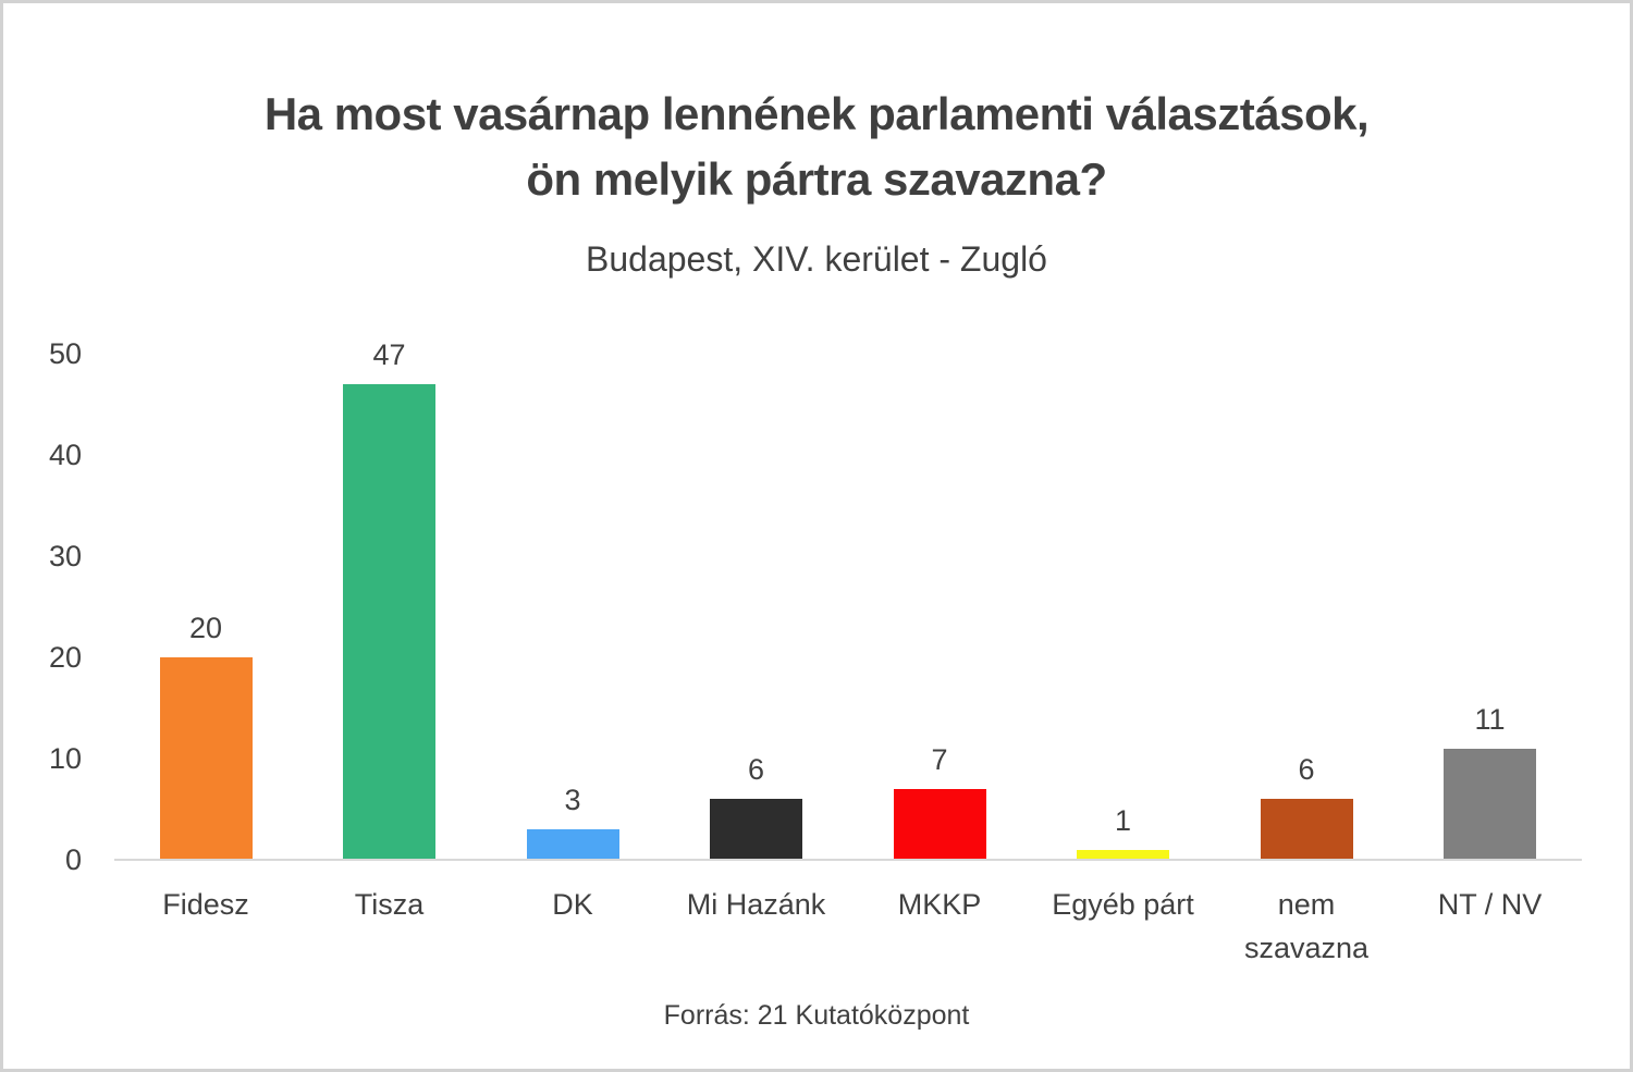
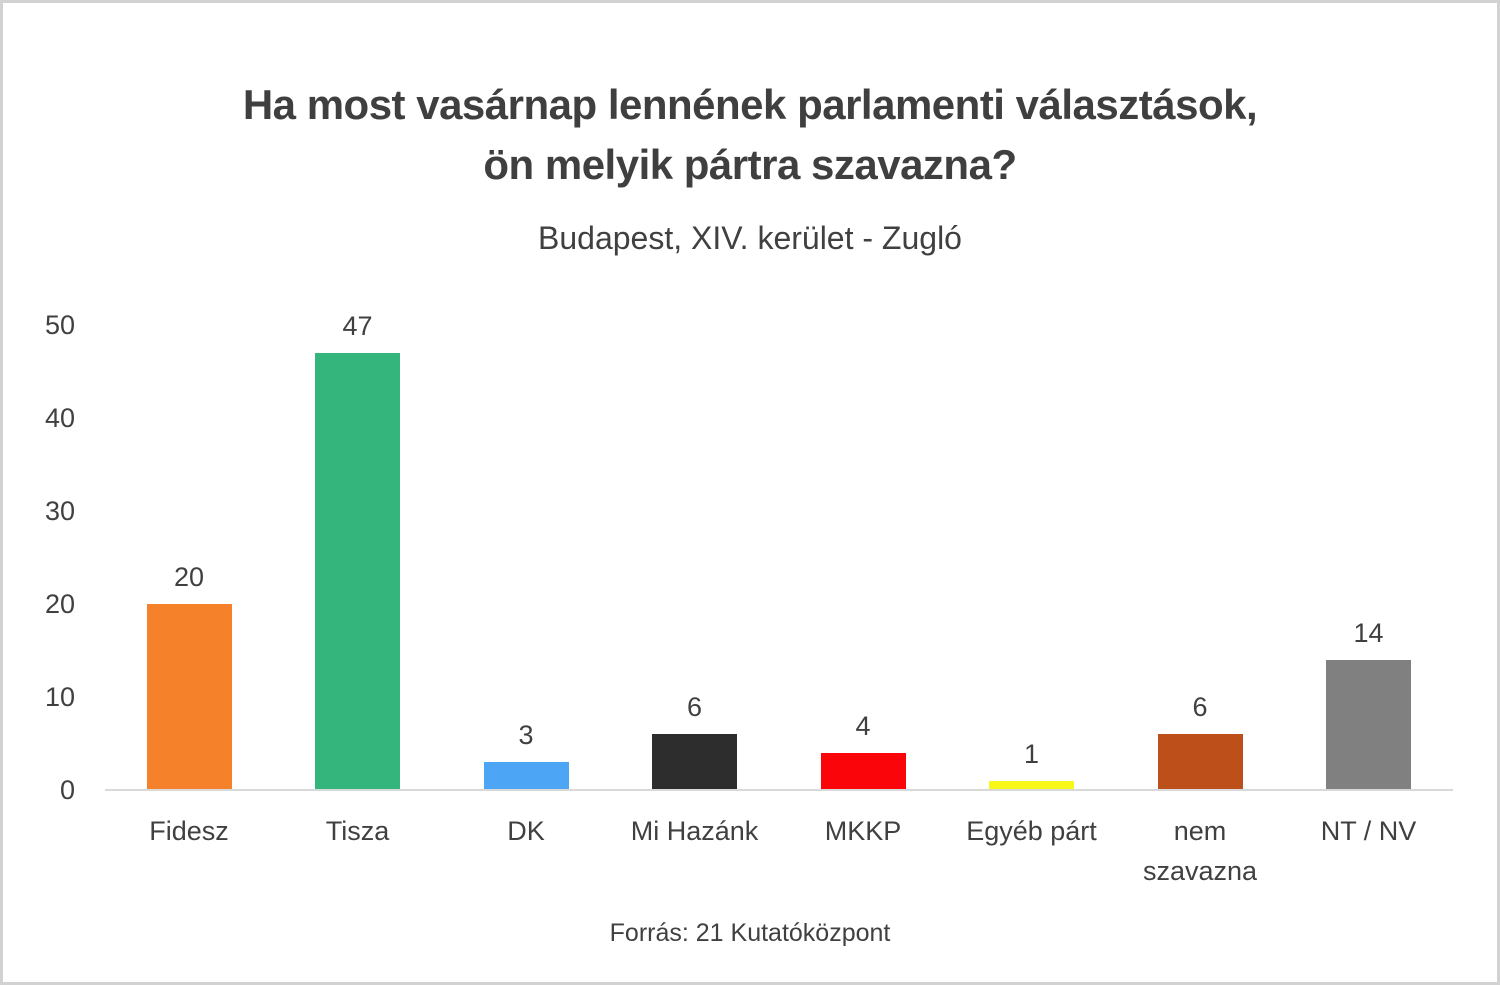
MKKP: 7 -> 4
NT / NV: 11 -> 14
